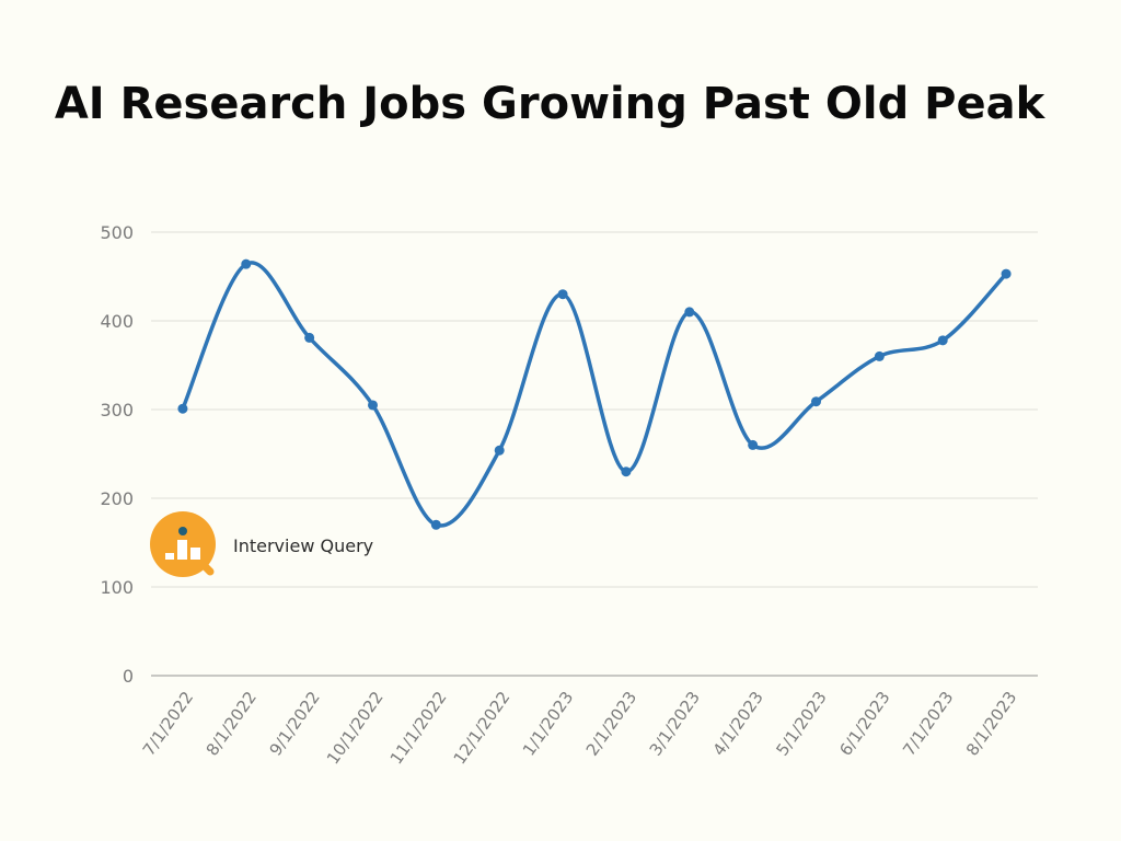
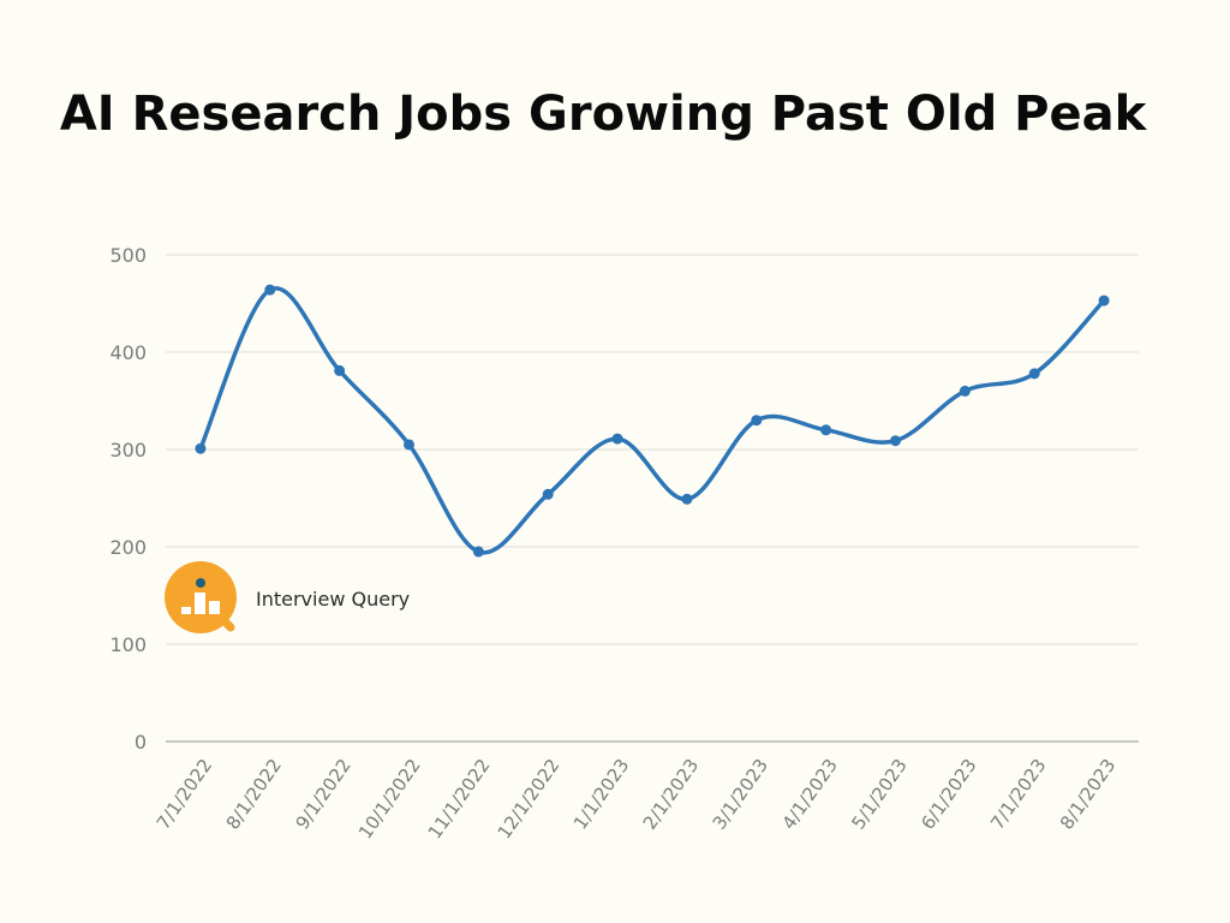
11/1/2022: 170 -> 200
1/1/2023: 430 -> 310
2/1/2023: 230 -> 250
3/1/2023: 410 -> 330
4/1/2023: 260 -> 320
